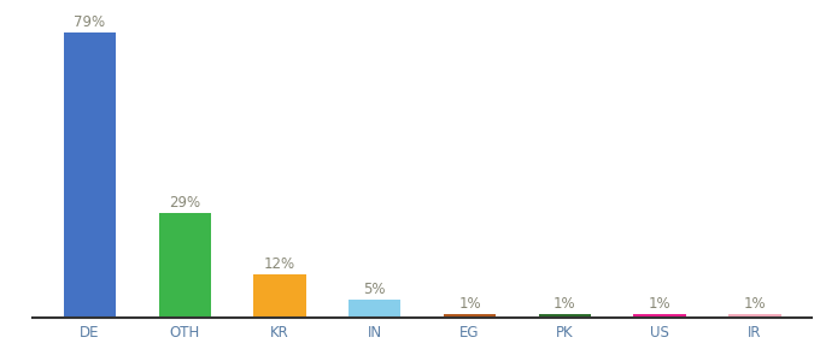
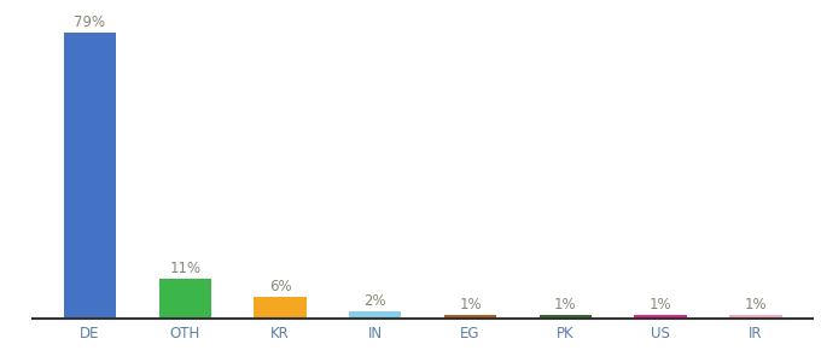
OTH: 29% -> 11%
KR: 12% -> 6%
IN: 5% -> 2%
